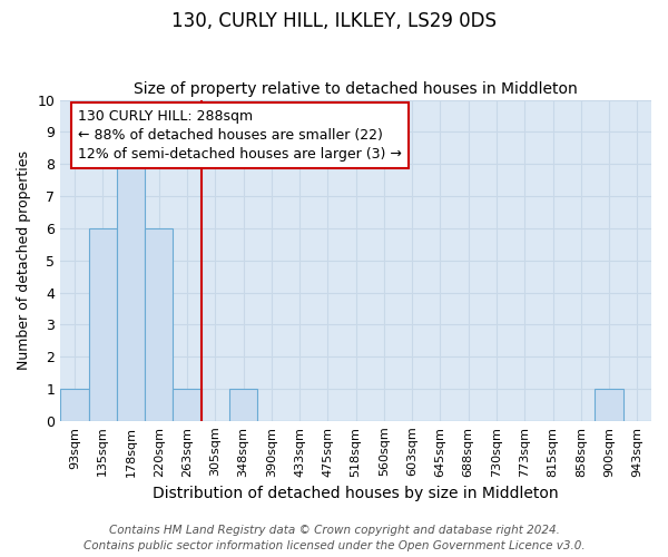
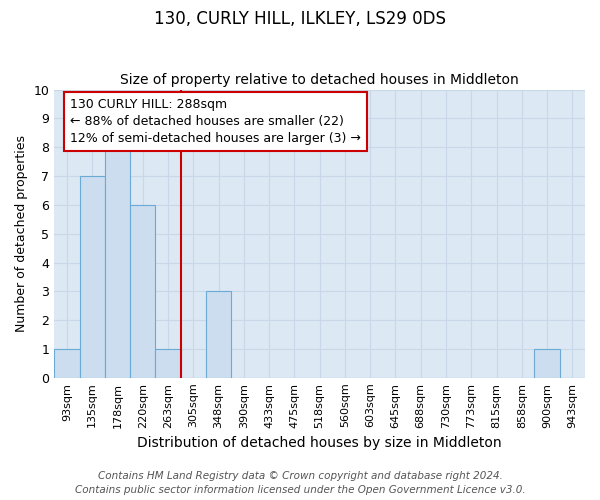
135sqm: 6 -> 7
348sqm: 1 -> 3
